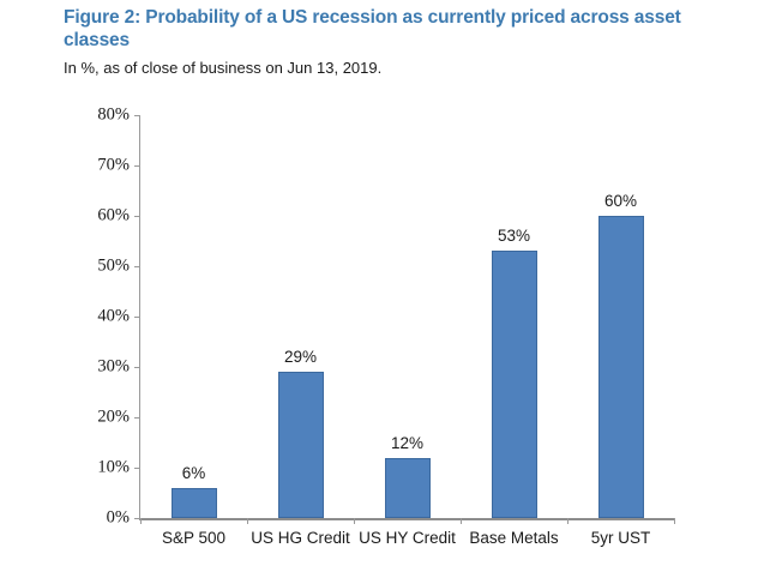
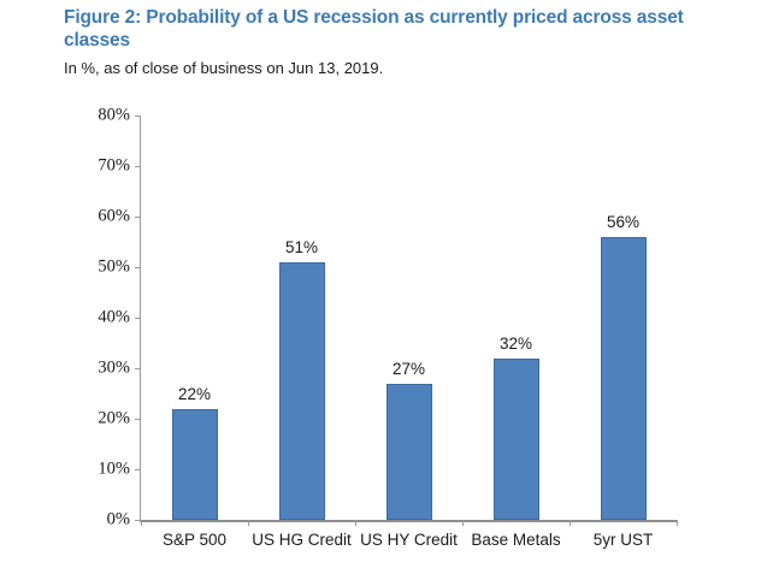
S&P 500: 6% -> 22%
US HG Credit: 29% -> 51%
US HY Credit: 12% -> 27%
Base Metals: 53% -> 32%
5yr UST: 60% -> 56%
